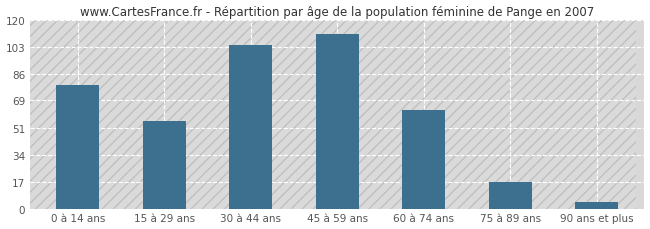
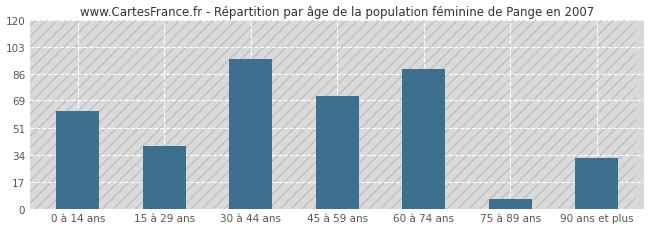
0 à 14 ans: 79 -> 62
15 à 29 ans: 56 -> 40
30 à 44 ans: 104 -> 95
45 à 59 ans: 111 -> 72
60 à 74 ans: 63 -> 89
75 à 89 ans: 17 -> 6
90 ans et plus: 4 -> 32
